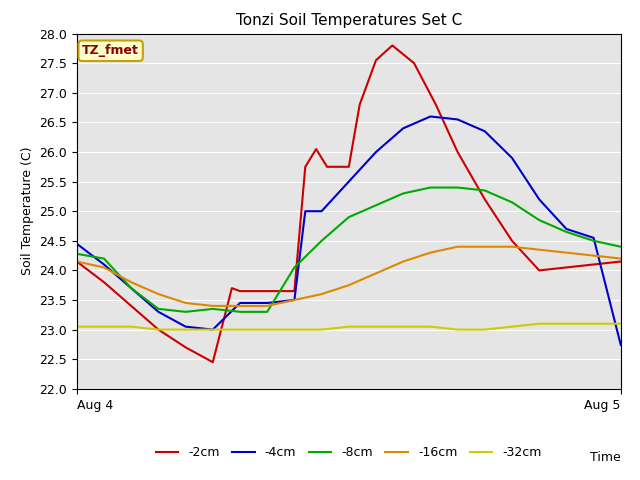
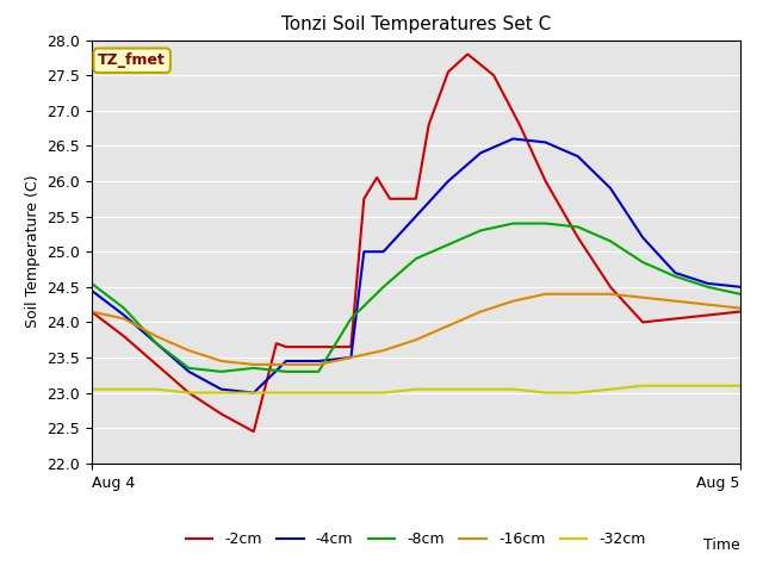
-8cm/Aug 4: 24.28 -> 24.55
-4cm/Aug 5: 22.74 -> 24.50
